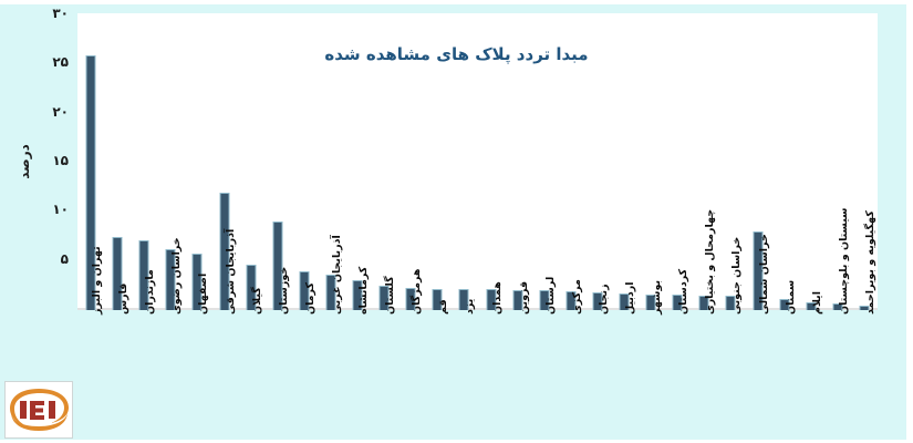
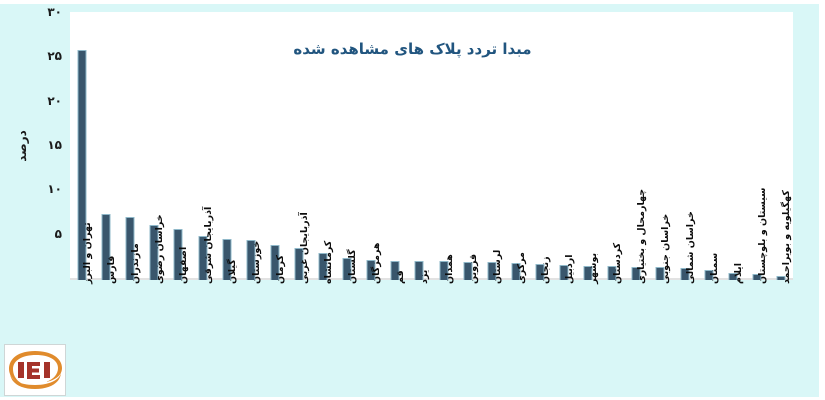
آذربایجان شرقی: 12 -> 5
خوزستان: 9 -> 4
خراسان شمالی: 8 -> 1
